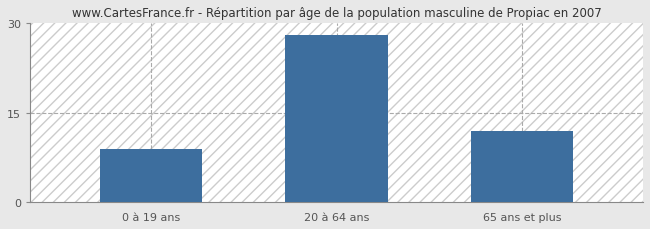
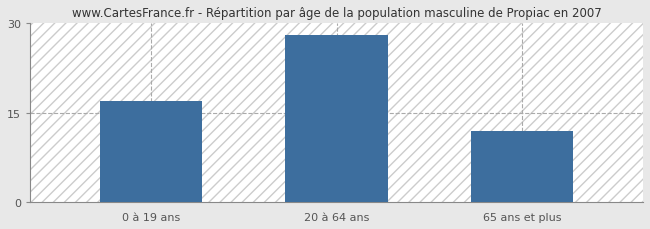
0 à 19 ans: 9 -> 17
